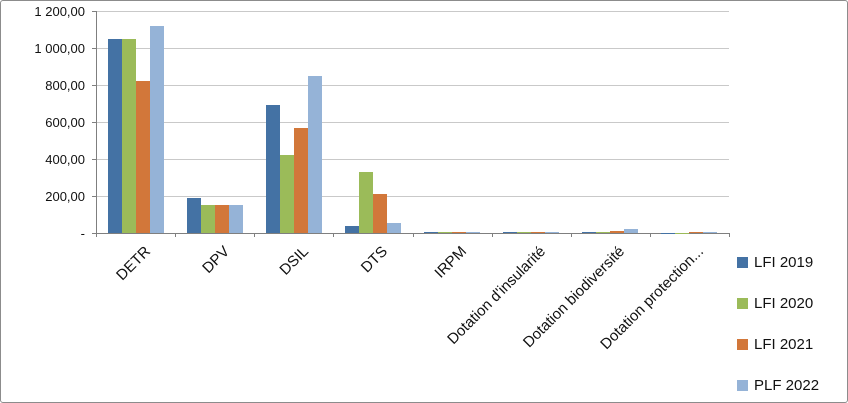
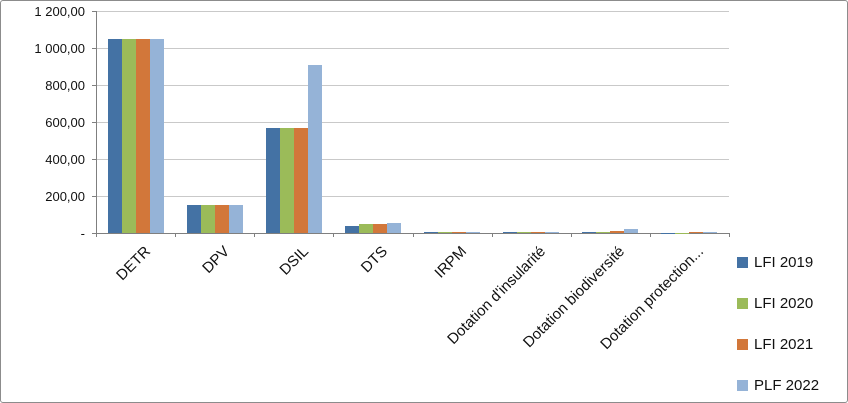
LFI 2021/DETR: 820 -> 1050
PLF 2022/DETR: 1120 -> 1050
LFI 2019/DPV: 190 -> 150
LFI 2019/DSIL: 690 -> 570
LFI 2020/DSIL: 420 -> 570
PLF 2022/DSIL: 850 -> 910
LFI 2020/DTS: 330 -> 50
LFI 2021/DTS: 210 -> 50
